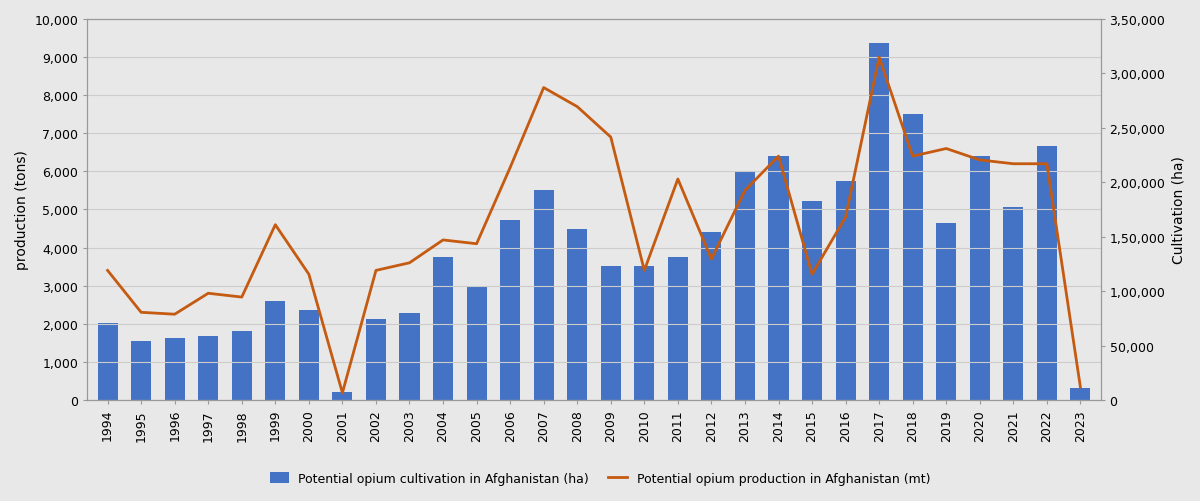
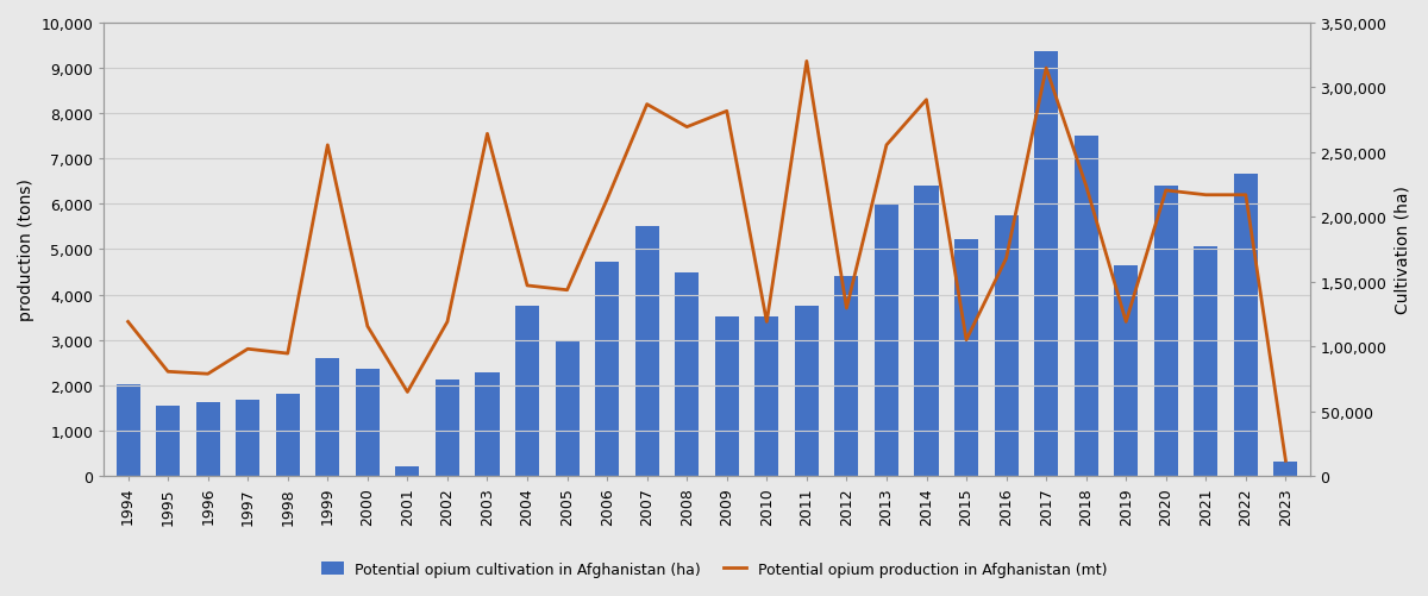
Potential opium production in Afghanistan (mt)/1999: 4,600 -> 7,300
Potential opium production in Afghanistan (mt)/2001: 180 -> 1,850
Potential opium production in Afghanistan (mt)/2003: 3,600 -> 7,550
Potential opium production in Afghanistan (mt)/2009: 6,900 -> 8,050
Potential opium production in Afghanistan (mt)/2011: 5,800 -> 9,150
Potential opium production in Afghanistan (mt)/2013: 5,500 -> 7,300
Potential opium production in Afghanistan (mt)/2014: 6,400 -> 8,300
Potential opium production in Afghanistan (mt)/2015: 3,300 -> 3,000
Potential opium production in Afghanistan (mt)/2019: 6,600 -> 3,400
